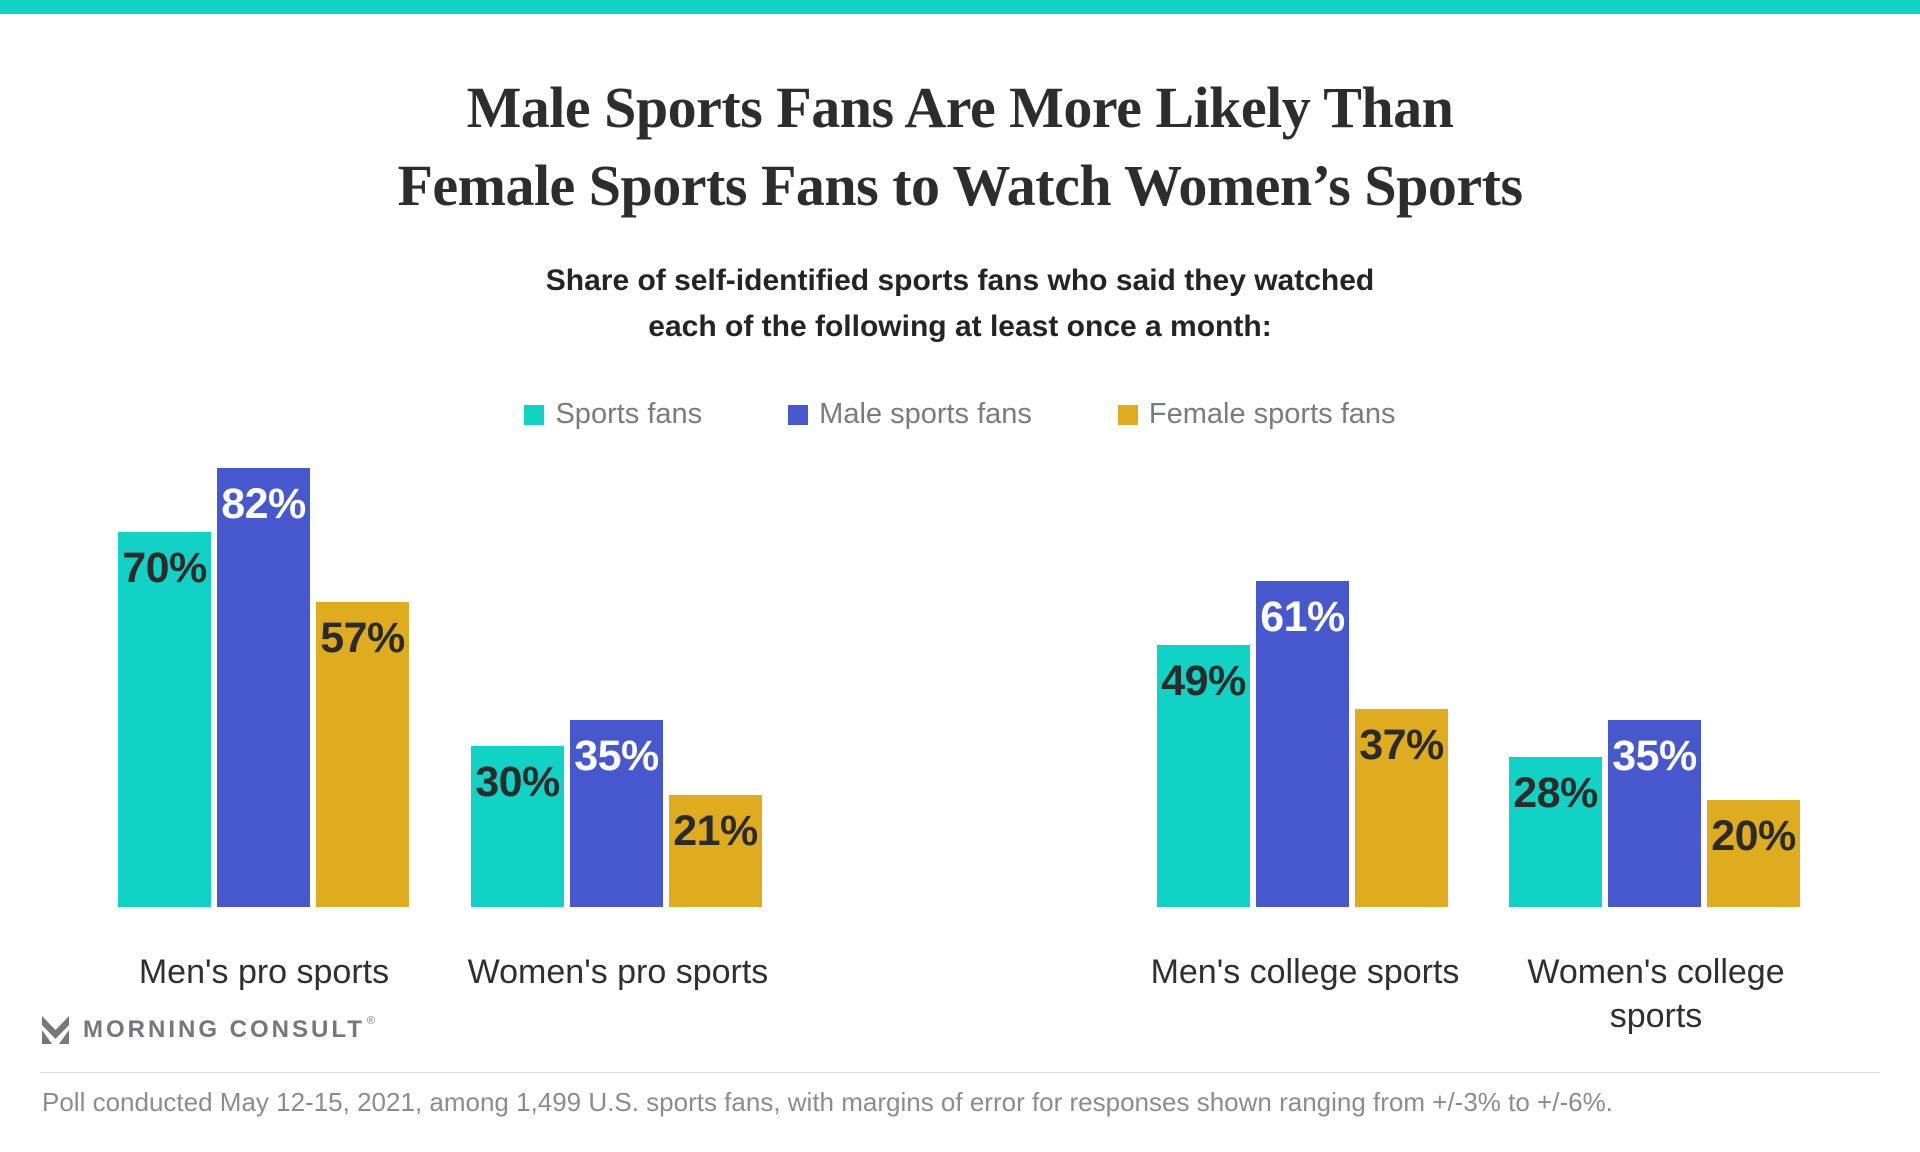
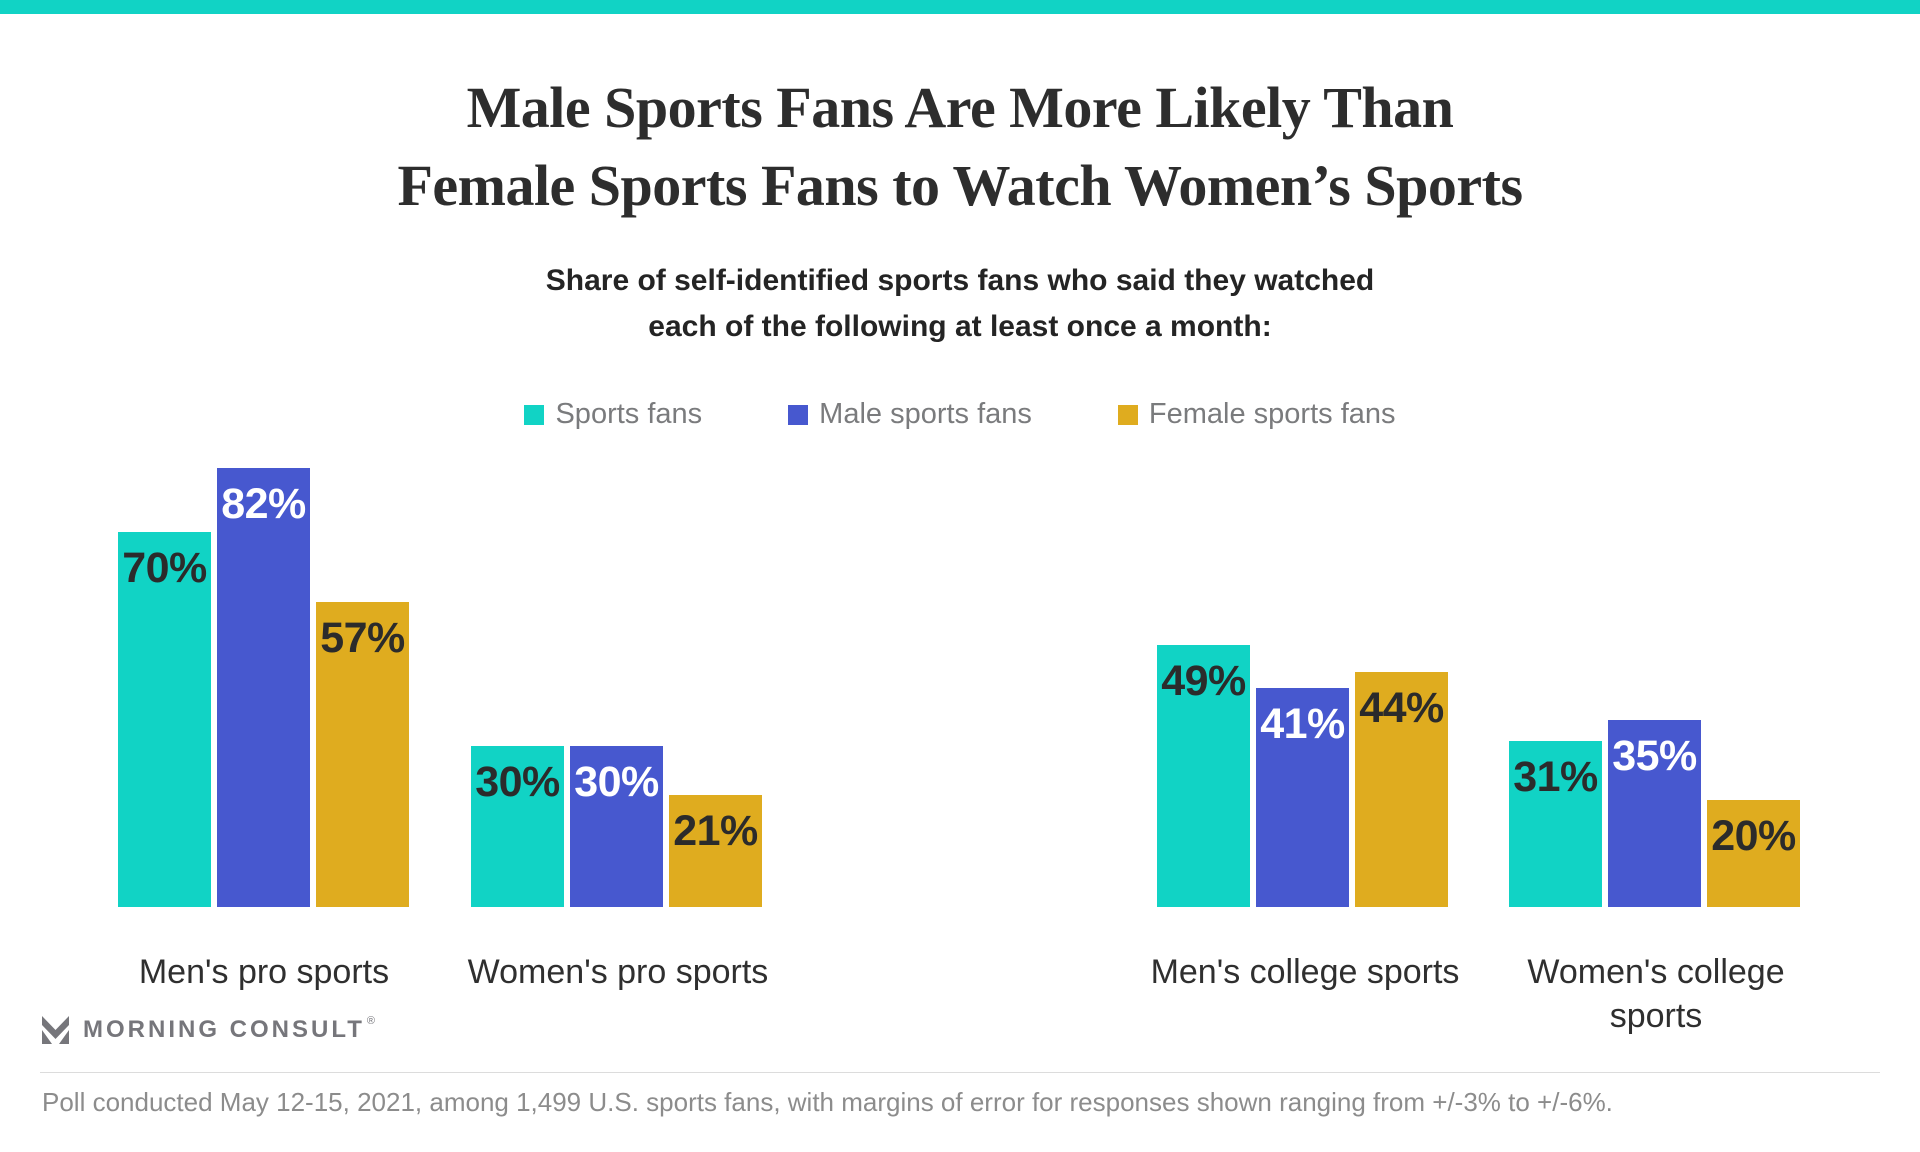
Male sports fans/Women's pro sports: 35% -> 30%
Male sports fans/Men's college sports: 61% -> 41%
Female sports fans/Men's college sports: 37% -> 44%
Sports fans/Women's college sports: 28% -> 31%
